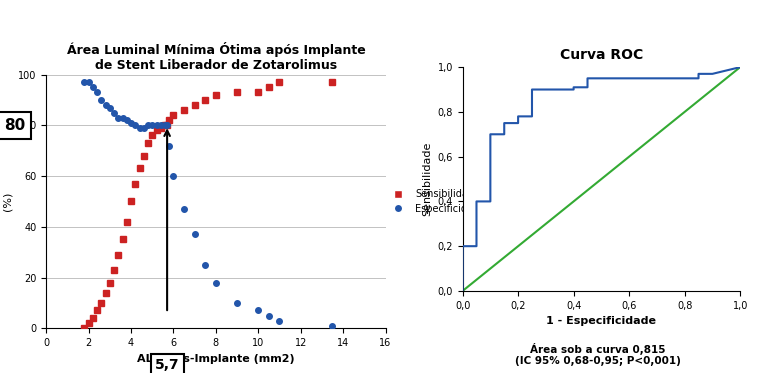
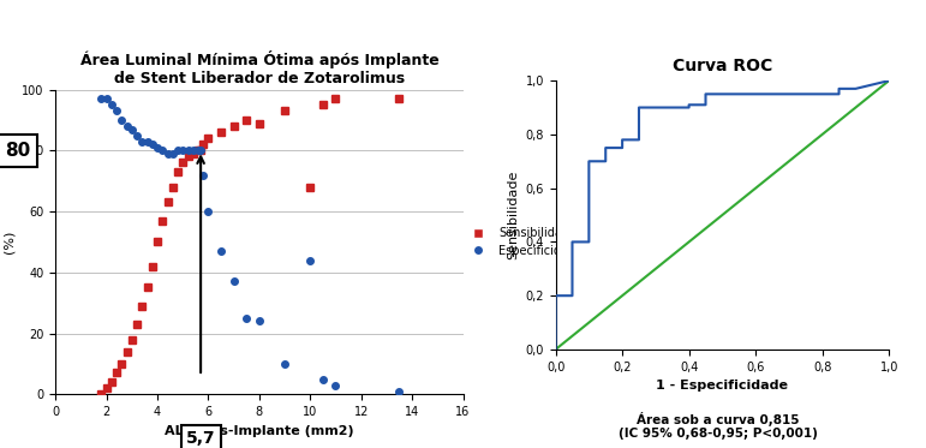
Sensibilidade/8: 92 -> 89
Especificidade/8: 18 -> 24
Sensibilidade/10: 93 -> 68
Especificidade/10: 7 -> 44
